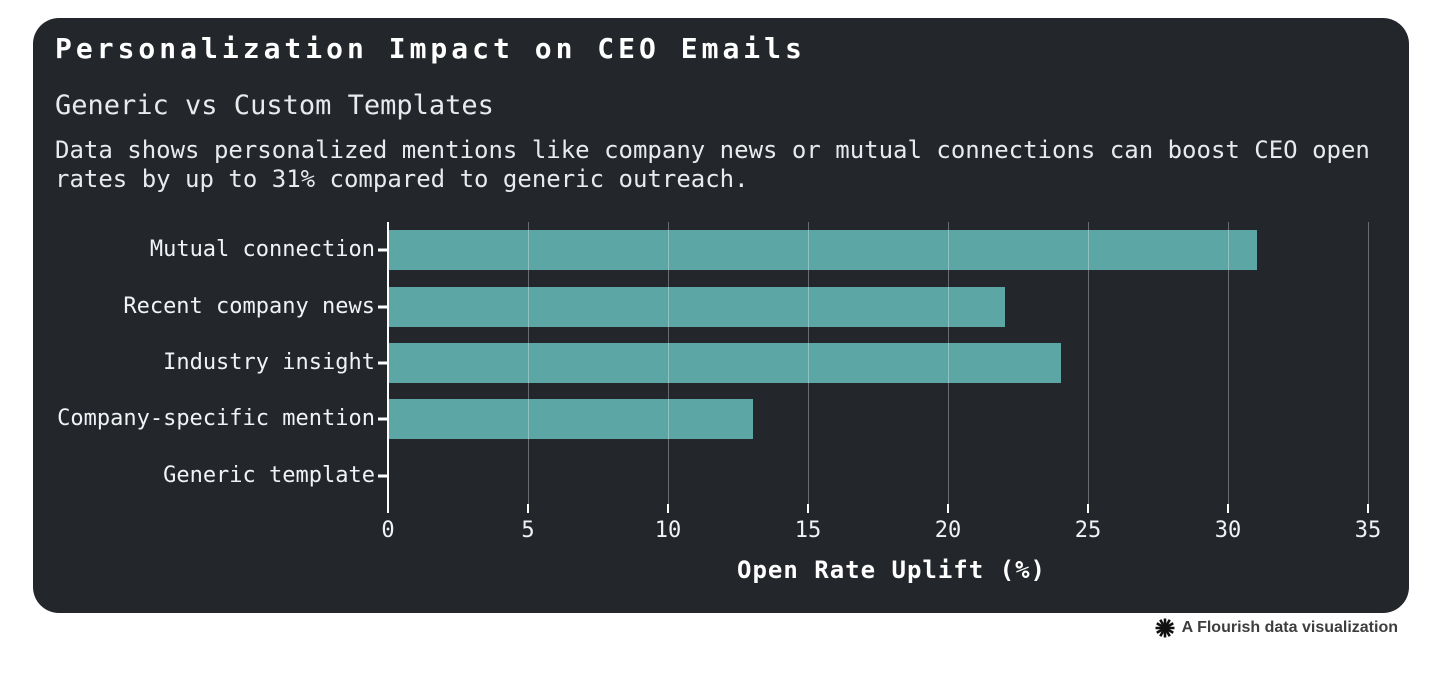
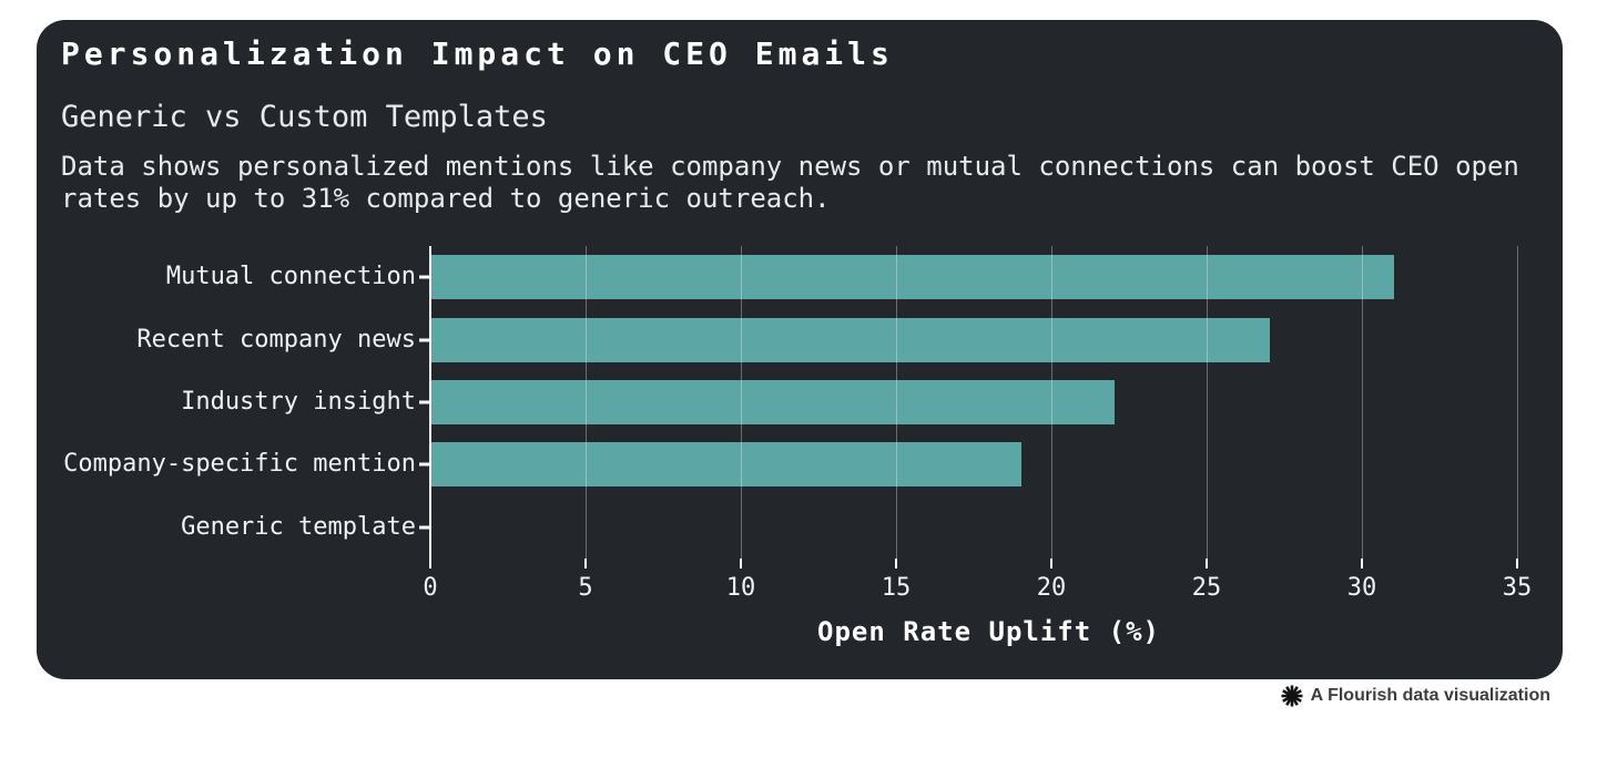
Recent company news: 22 -> 27
Industry insight: 24 -> 22
Company-specific mention: 13 -> 19
